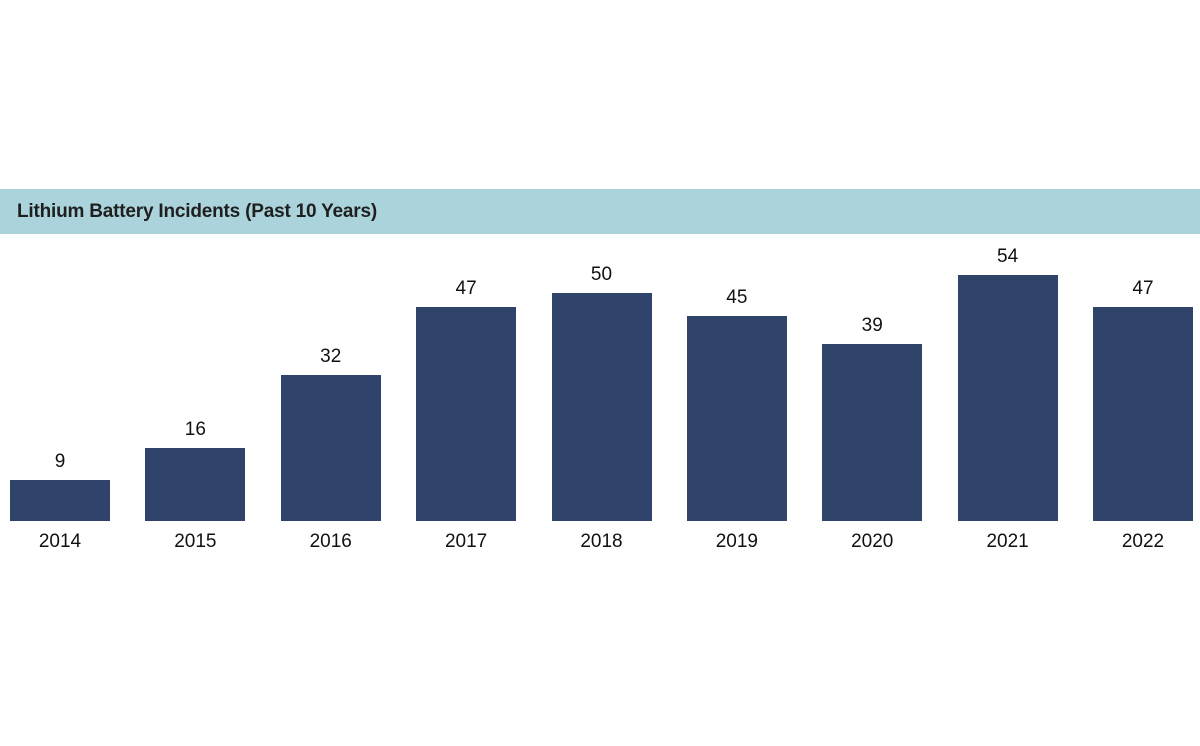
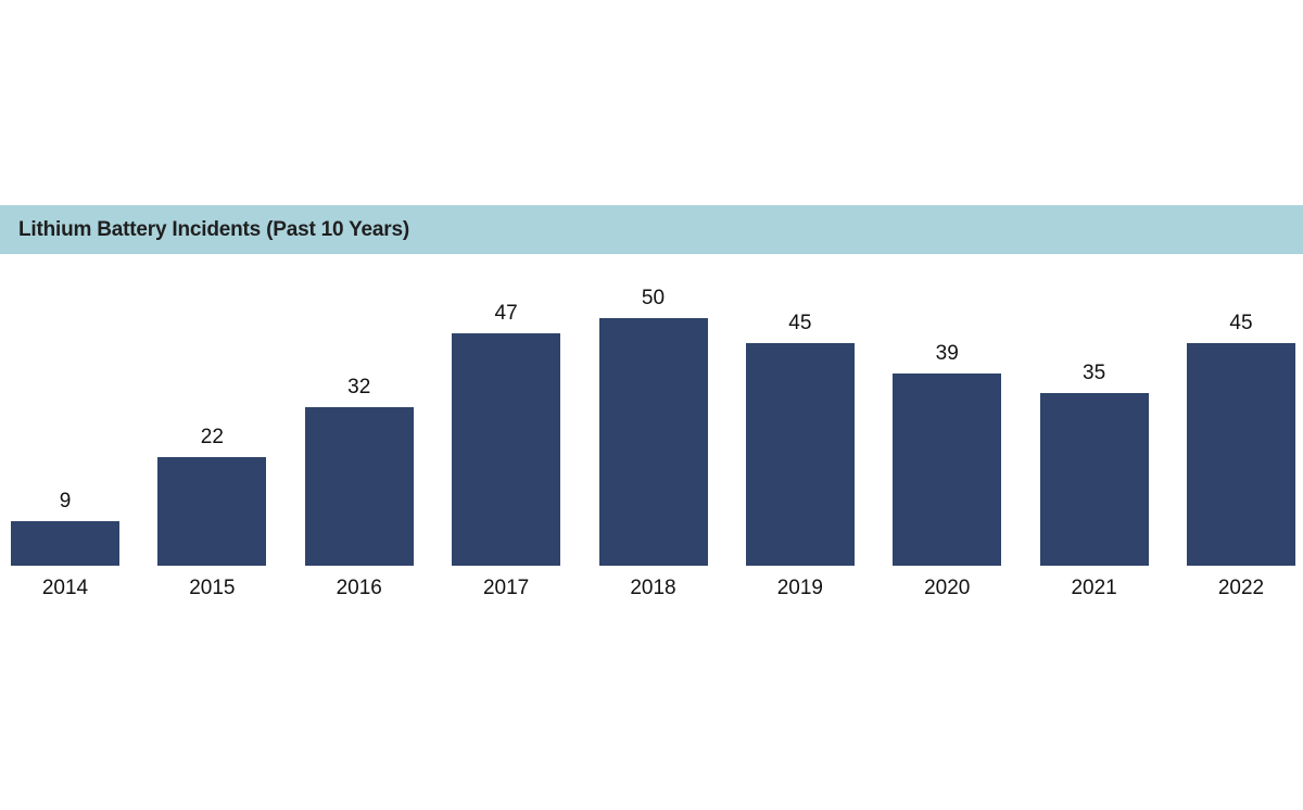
2015: 16 -> 22
2021: 54 -> 35
2022: 47 -> 45
